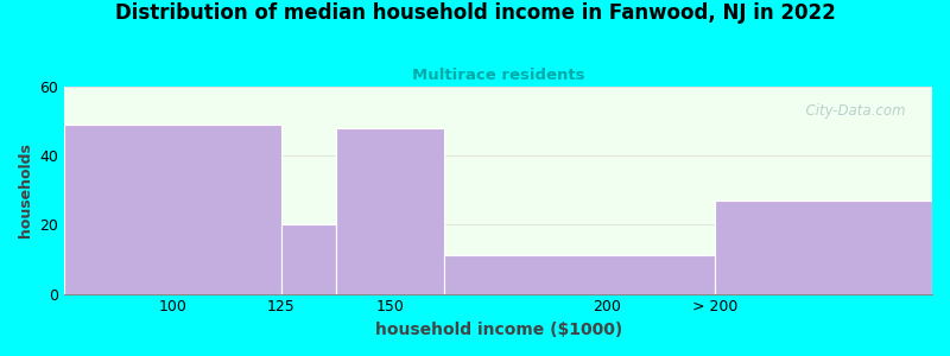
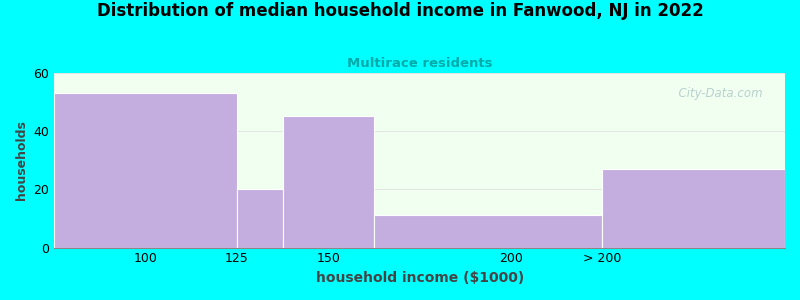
100: 49 -> 53
150: 48 -> 45
